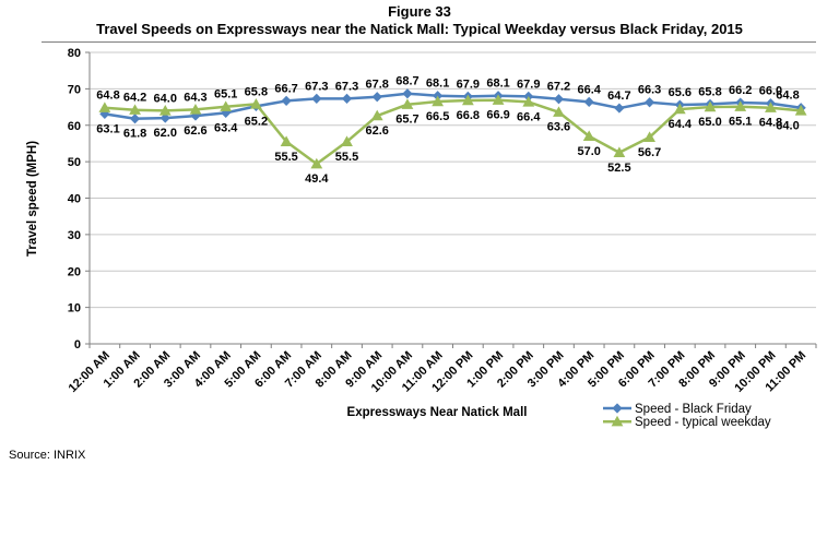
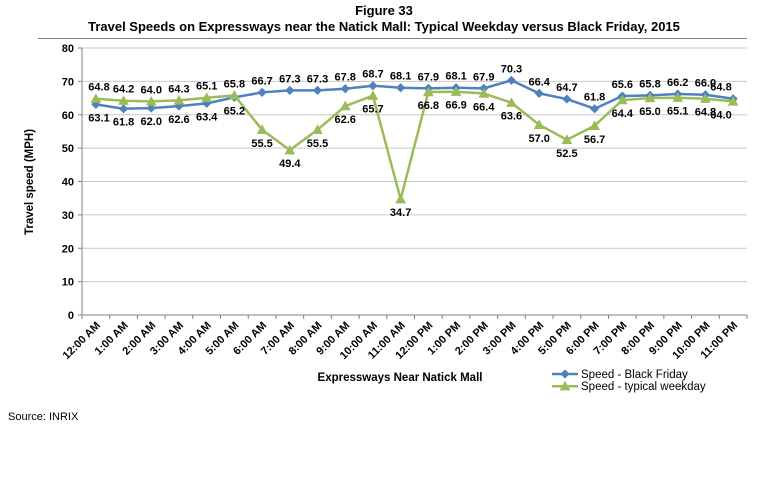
Speed - typical weekday/11:00 AM: 66.5 -> 34.7
Speed - Black Friday/3:00 PM: 67.2 -> 70.3
Speed - Black Friday/6:00 PM: 66.3 -> 61.8
